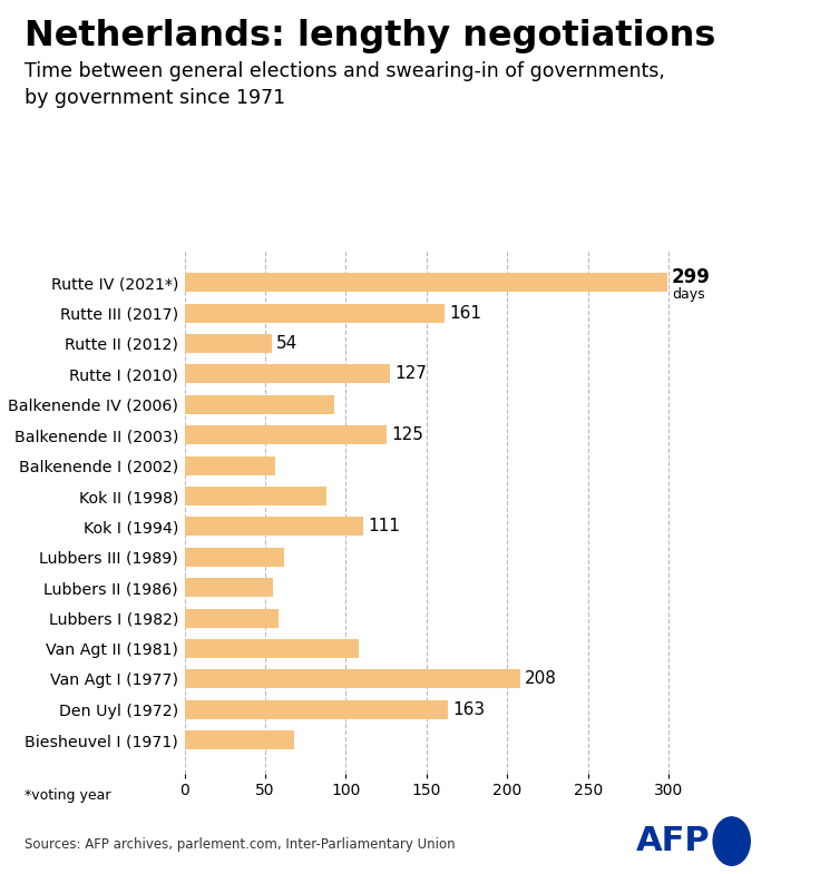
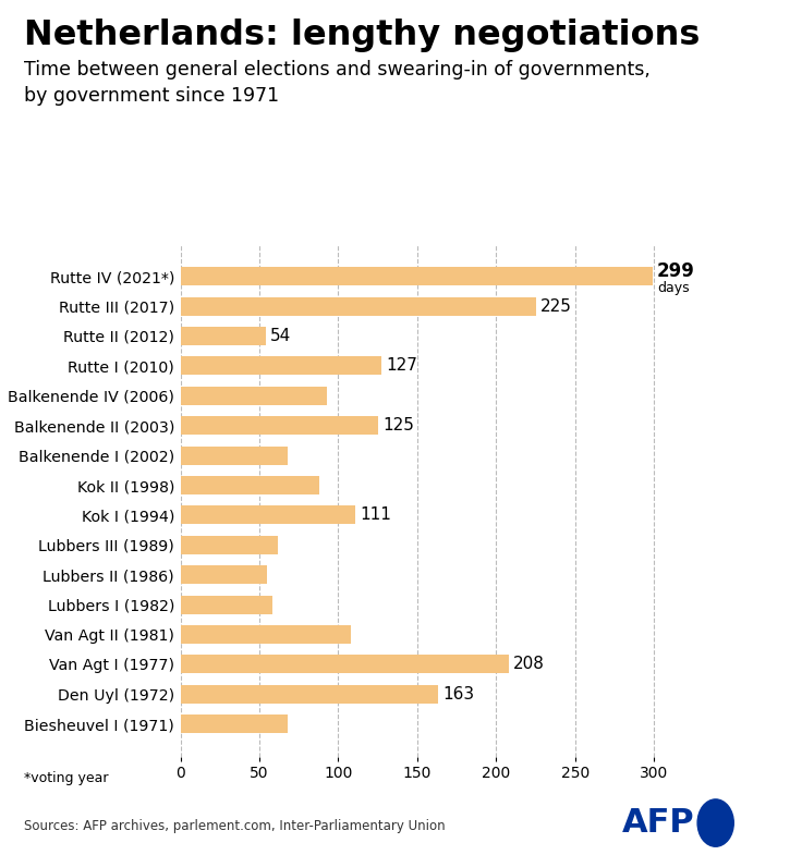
Rutte III (2017): 161 -> 225
Balkenende I (2002): 56 -> 68
